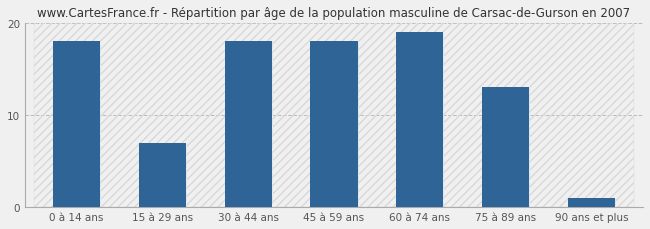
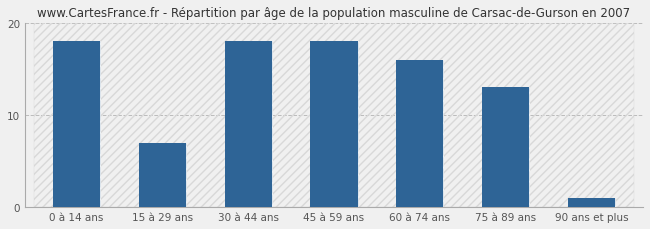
60 à 74 ans: 19 -> 16
